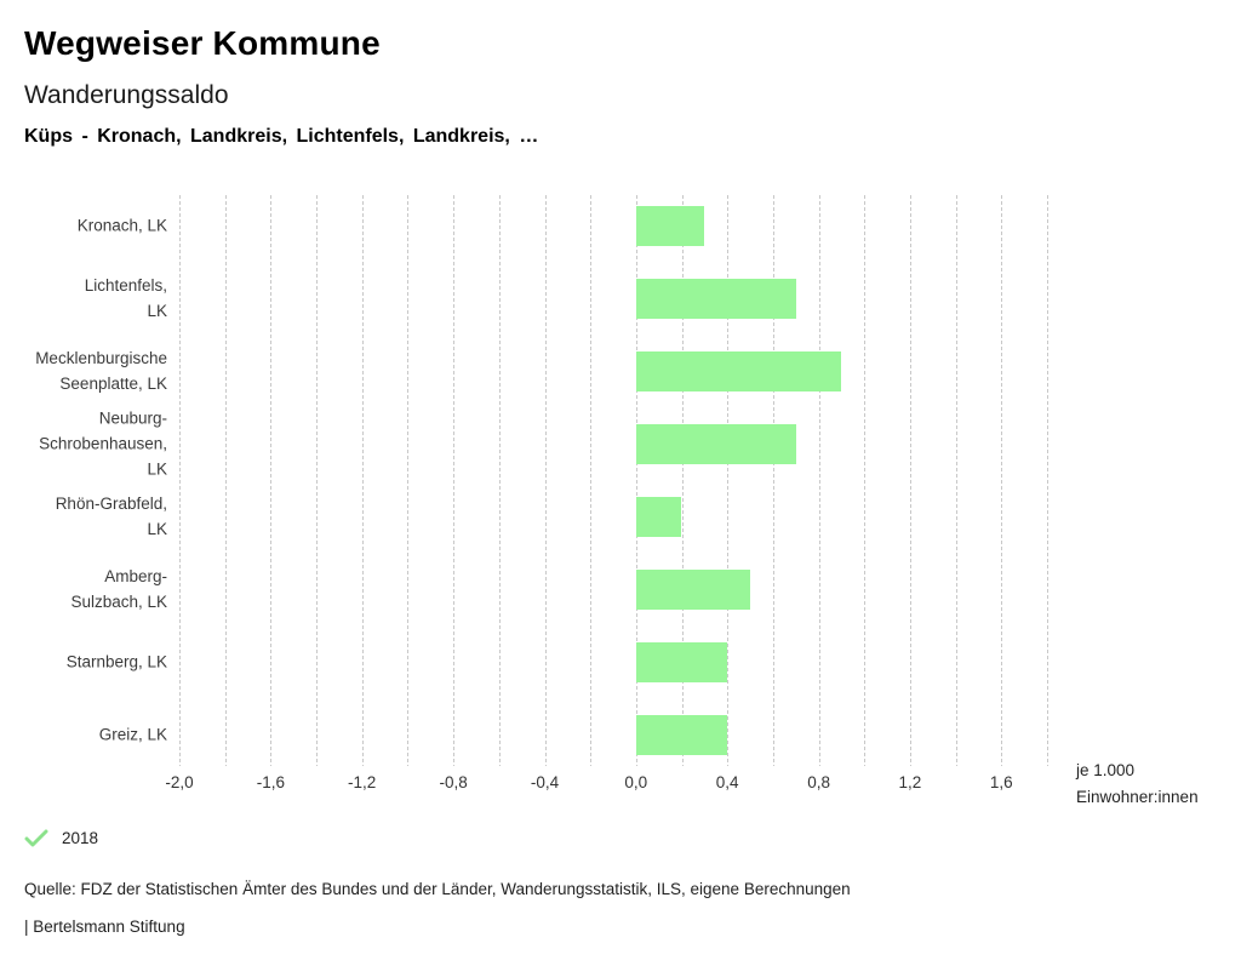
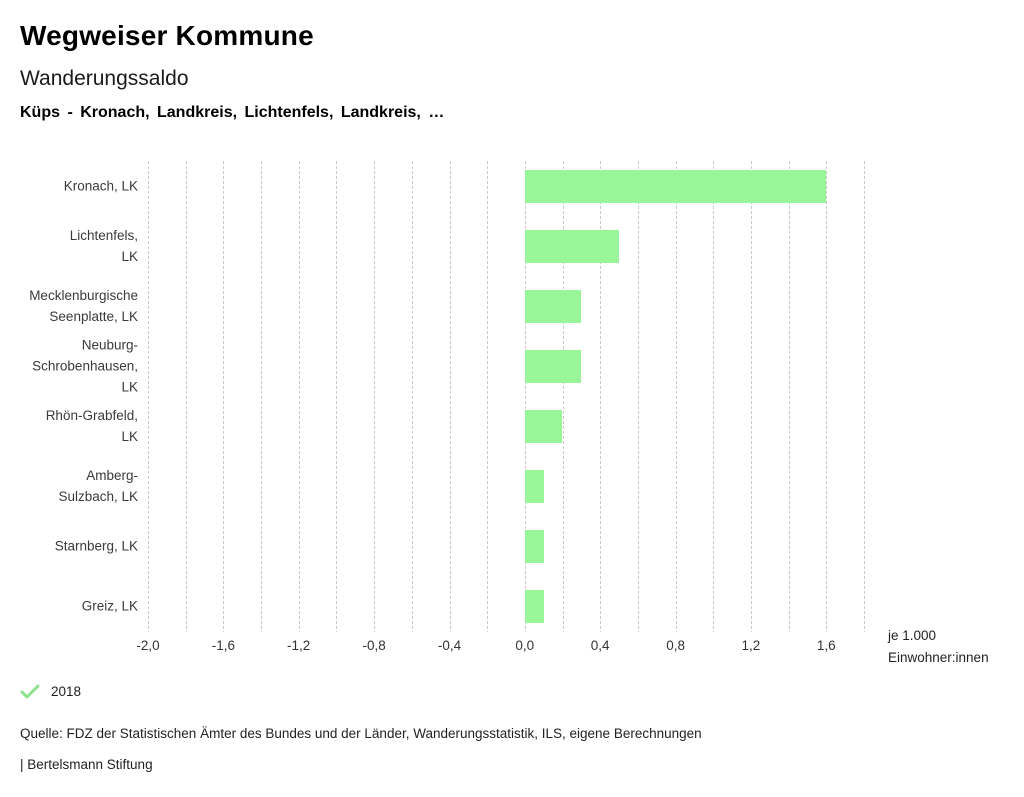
Kronach, LK: 0,3 -> 1,6
Lichtenfels, LK: 0,7 -> 0,5
Mecklenburgische Seenplatte, LK: 0,9 -> 0,3
Neuburg-Schrobenhausen, LK: 0,7 -> 0,3
Amberg-Sulzbach, LK: 0,5 -> 0,1
Starnberg, LK: 0,4 -> 0,1
Greiz, LK: 0,4 -> 0,1
